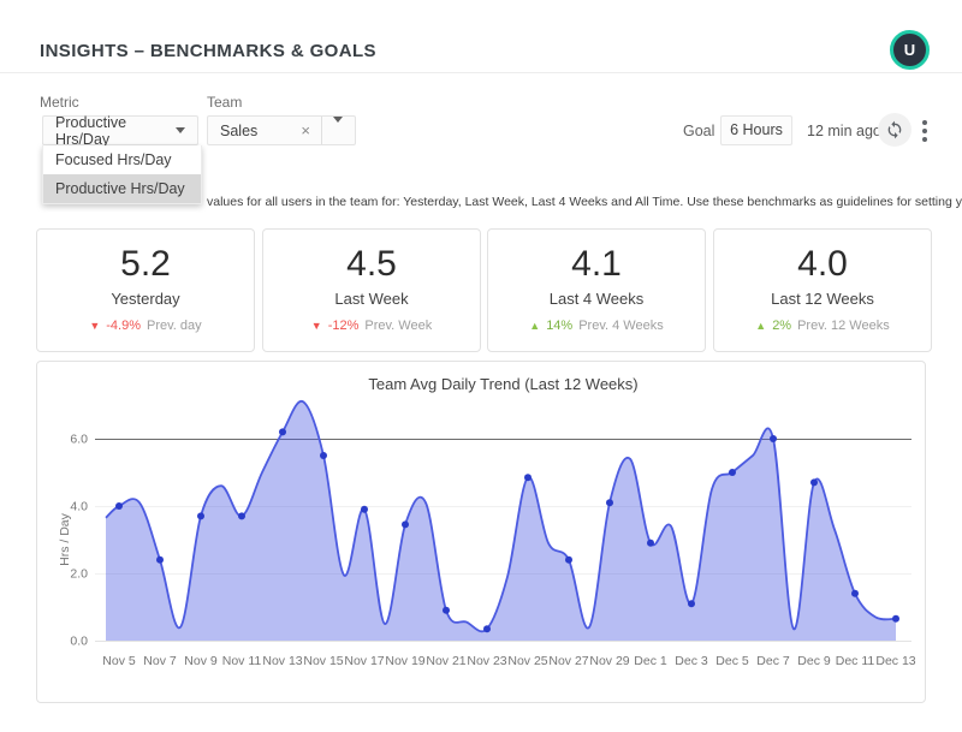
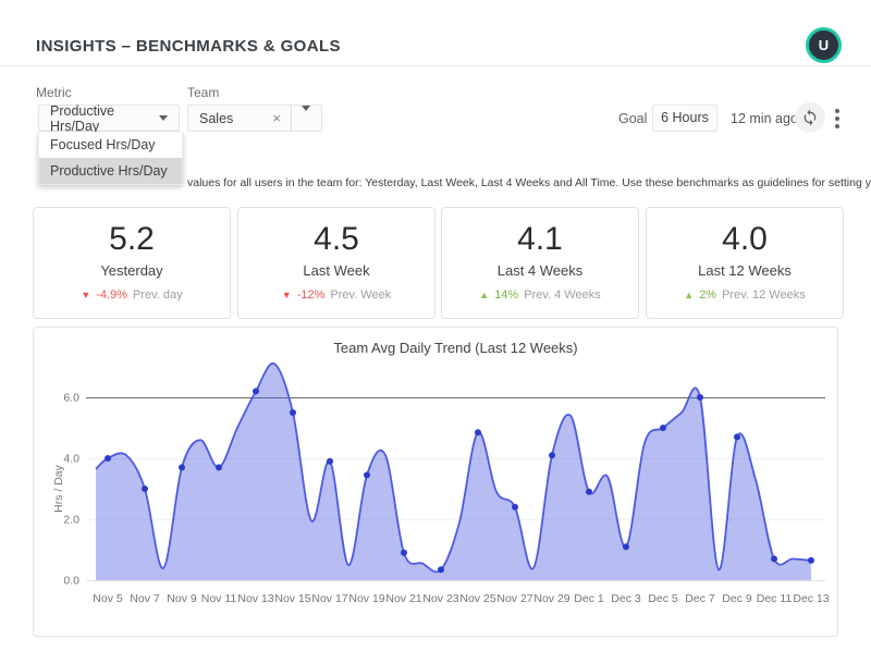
Nov 7: 2.4 -> 3.0
Dec 11: 1.4 -> 0.7
